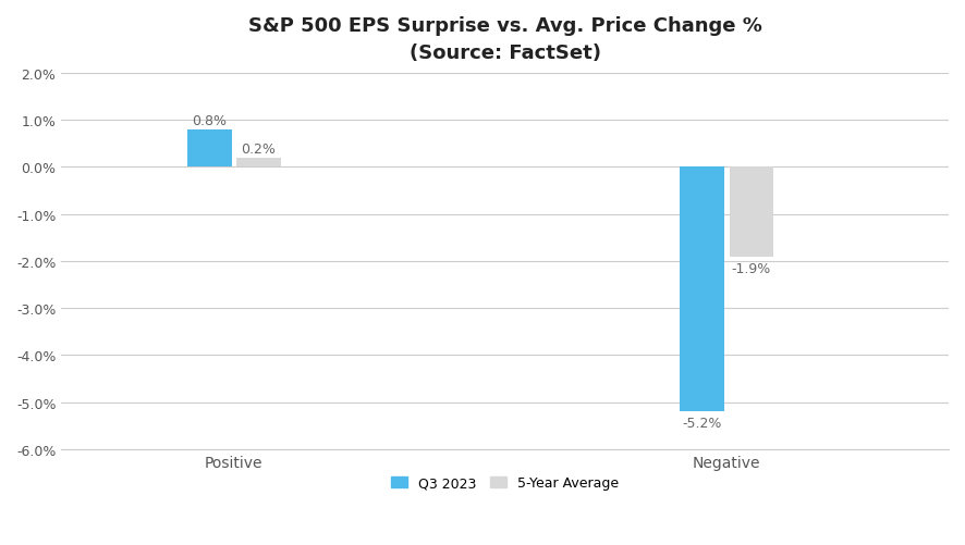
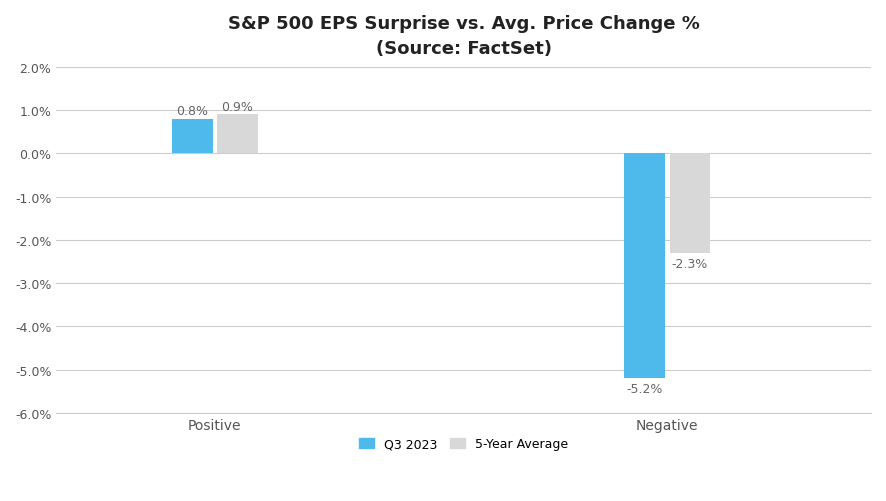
5-Year Average/Positive: 0.2% -> 0.9%
5-Year Average/Negative: -1.9% -> -2.3%
